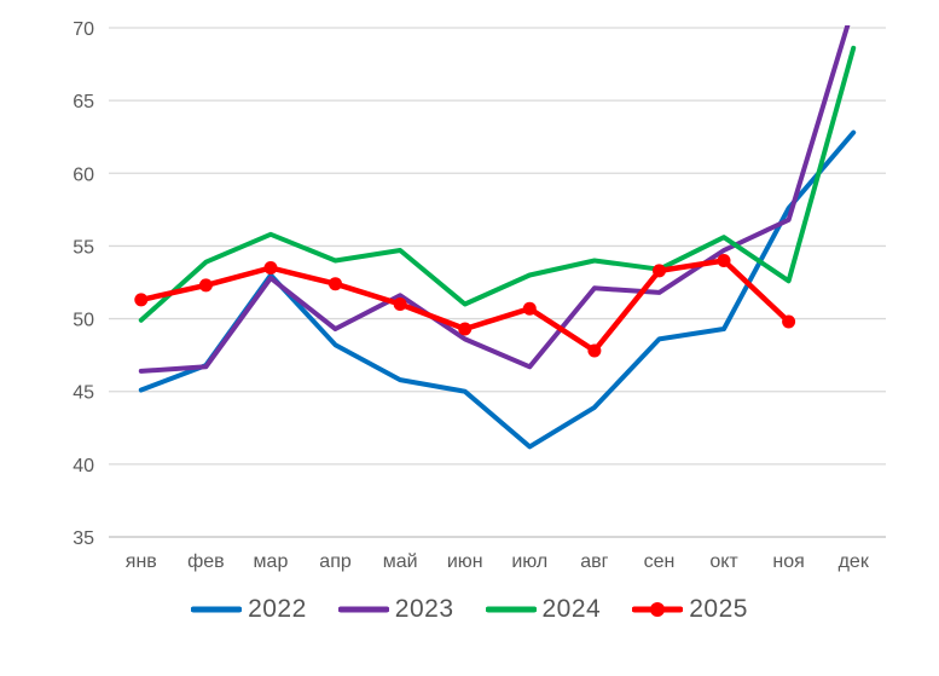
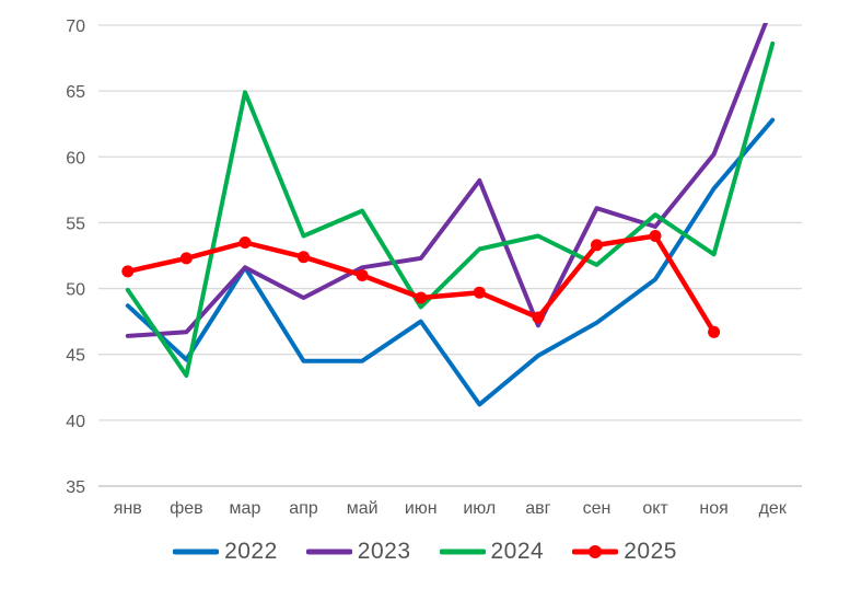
2022/янв: 45.1 -> 48.7
2022/фев: 46.8 -> 44.6
2024/фев: 53.9 -> 43.4
2022/мар: 53.0 -> 51.6
2023/мар: 52.8 -> 51.6
2024/мар: 55.8 -> 64.9
2022/апр: 48.2 -> 44.5
2022/май: 45.8 -> 44.5
2024/май: 54.7 -> 55.9
2022/июн: 45.0 -> 47.5
2023/июн: 48.6 -> 52.3
2024/июн: 51.0 -> 48.6
2023/июл: 46.7 -> 58.2
2025/июл: 50.7 -> 49.7
2022/авг: 43.9 -> 44.9
2023/авг: 52.1 -> 47.2
2022/сен: 48.6 -> 47.4
2023/сен: 51.8 -> 56.1
2024/сен: 53.4 -> 51.8
2022/окт: 49.3 -> 50.7
2023/ноя: 56.8 -> 60.2
2025/ноя: 49.8 -> 46.7
